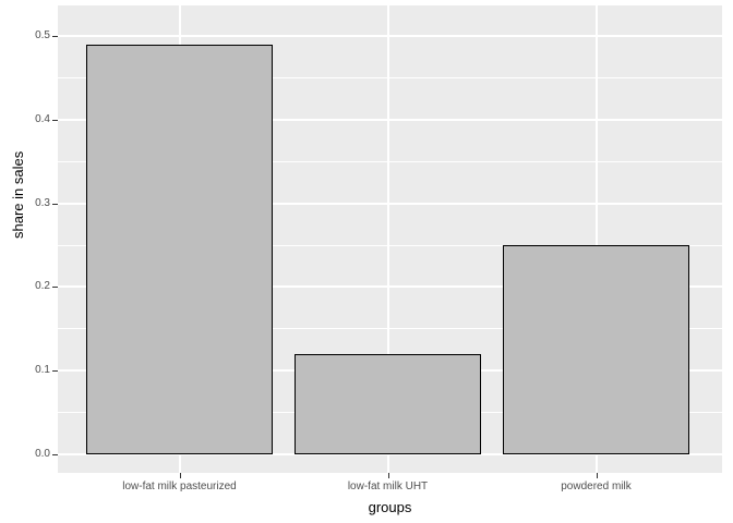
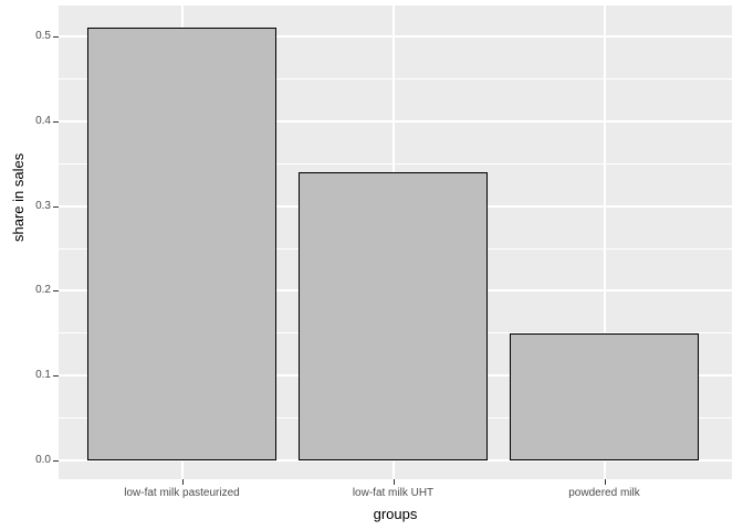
low-fat milk pasteurized: 0.49 -> 0.51
low-fat milk UHT: 0.12 -> 0.34
powdered milk: 0.25 -> 0.15
